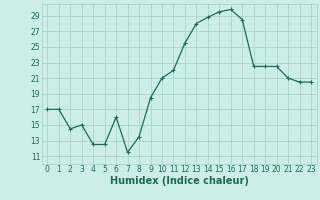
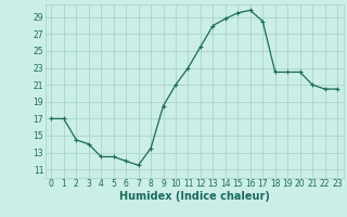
3: 15.0 -> 14.0
6: 16.0 -> 12.0
11: 22.0 -> 23.0
